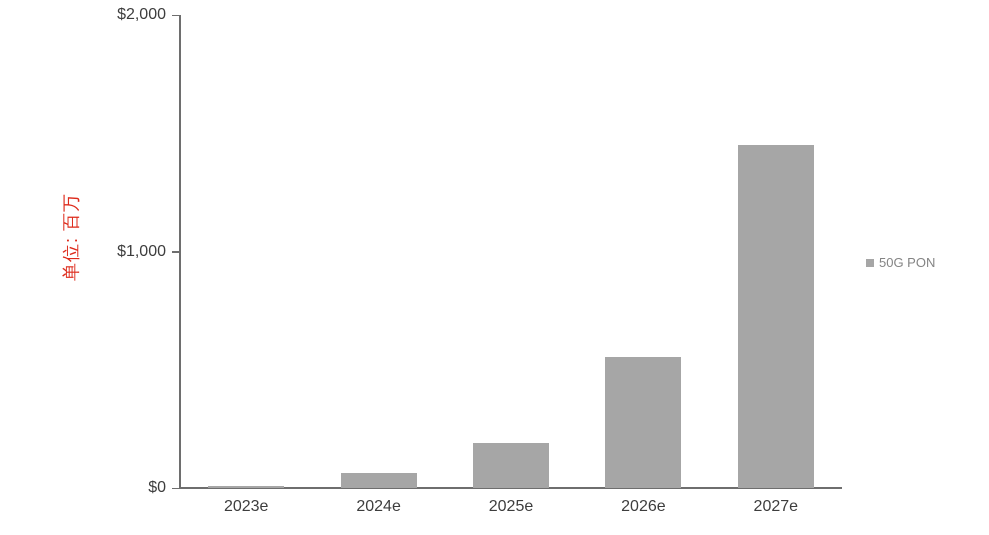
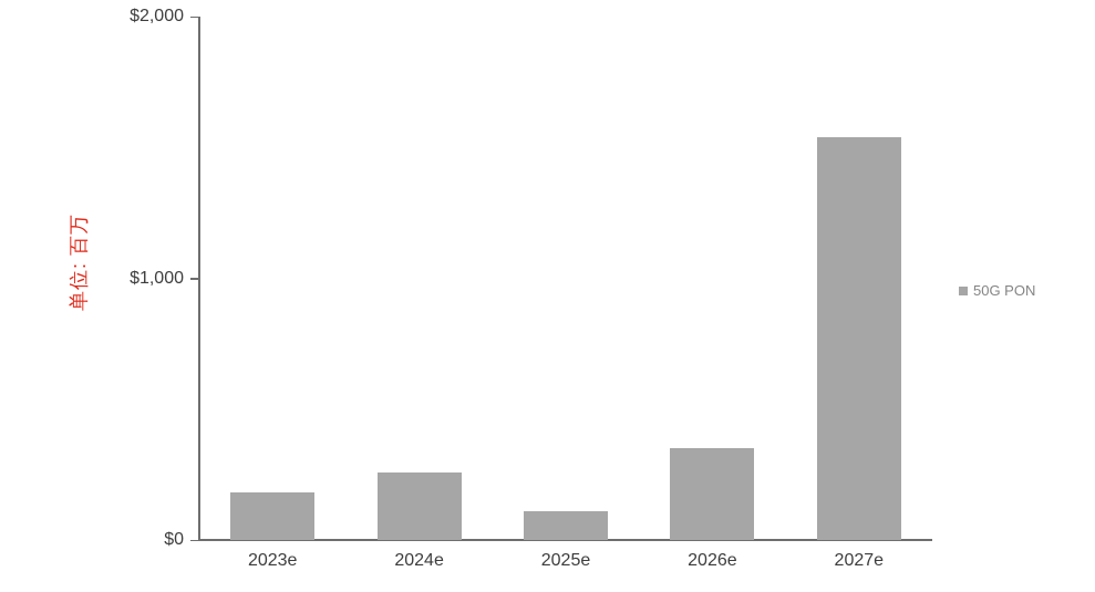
2023e: $10 -> $180
2024e: $60 -> $260
2025e: $190 -> $110
2026e: $560 -> $350
2027e: $1450 -> $1540
